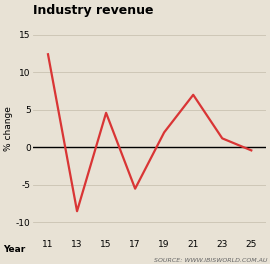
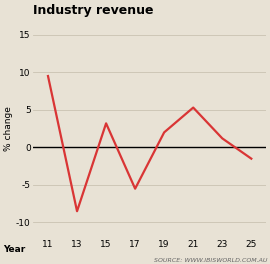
11: 12.4 -> 9.5
15: 4.6 -> 3.2
21: 7.0 -> 5.3
25: -0.4 -> -1.5
